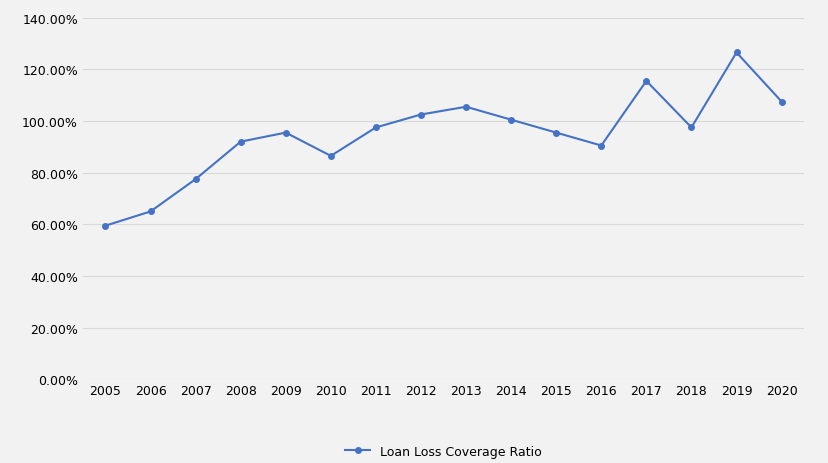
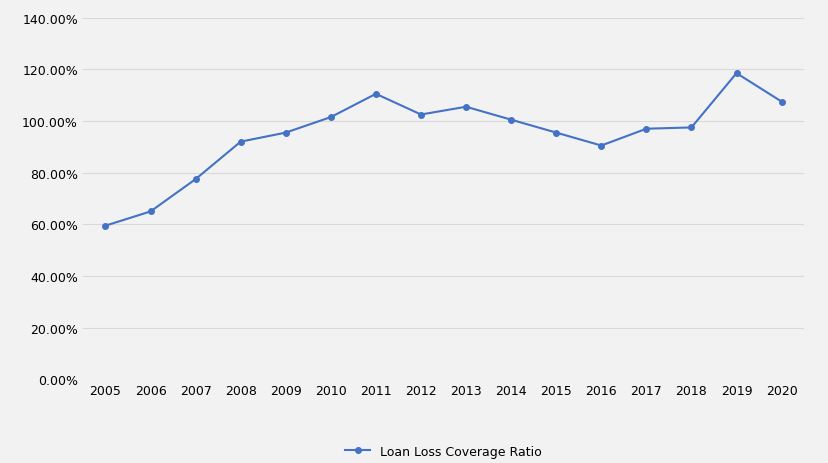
2010: 86.5% -> 101.5%
2011: 97.5% -> 110.5%
2017: 115.5% -> 97.0%
2019: 126.5% -> 118.5%
